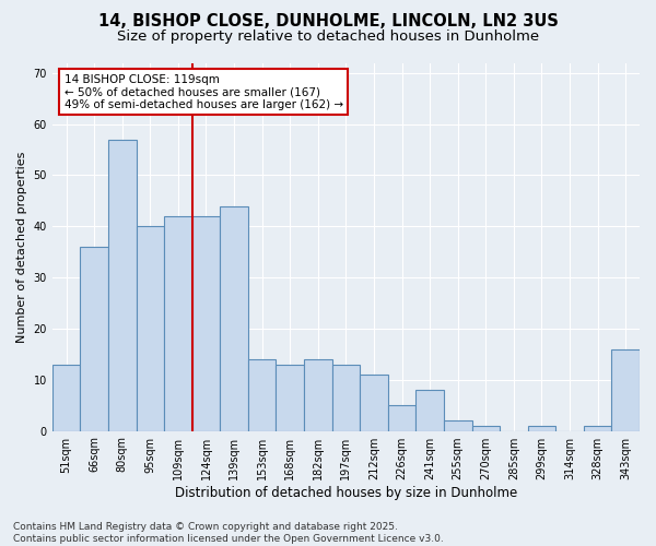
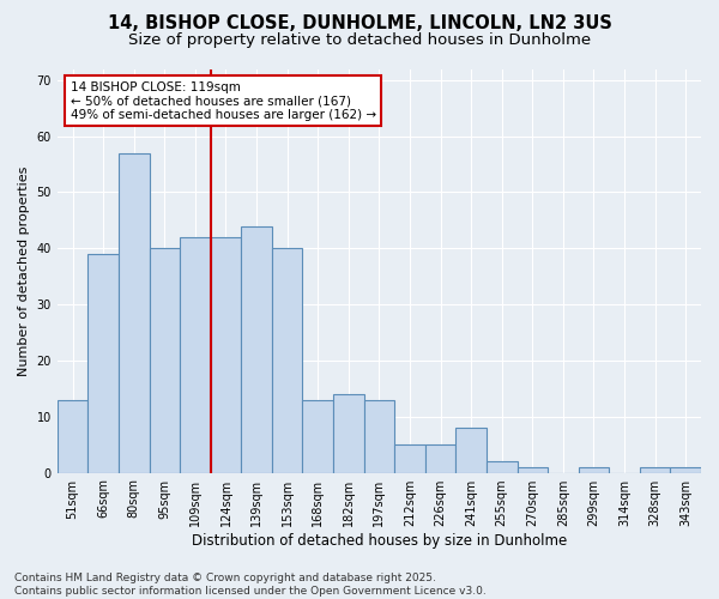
66sqm: 36 -> 39
153sqm: 14 -> 40
212sqm: 11 -> 5
343sqm: 16 -> 1
